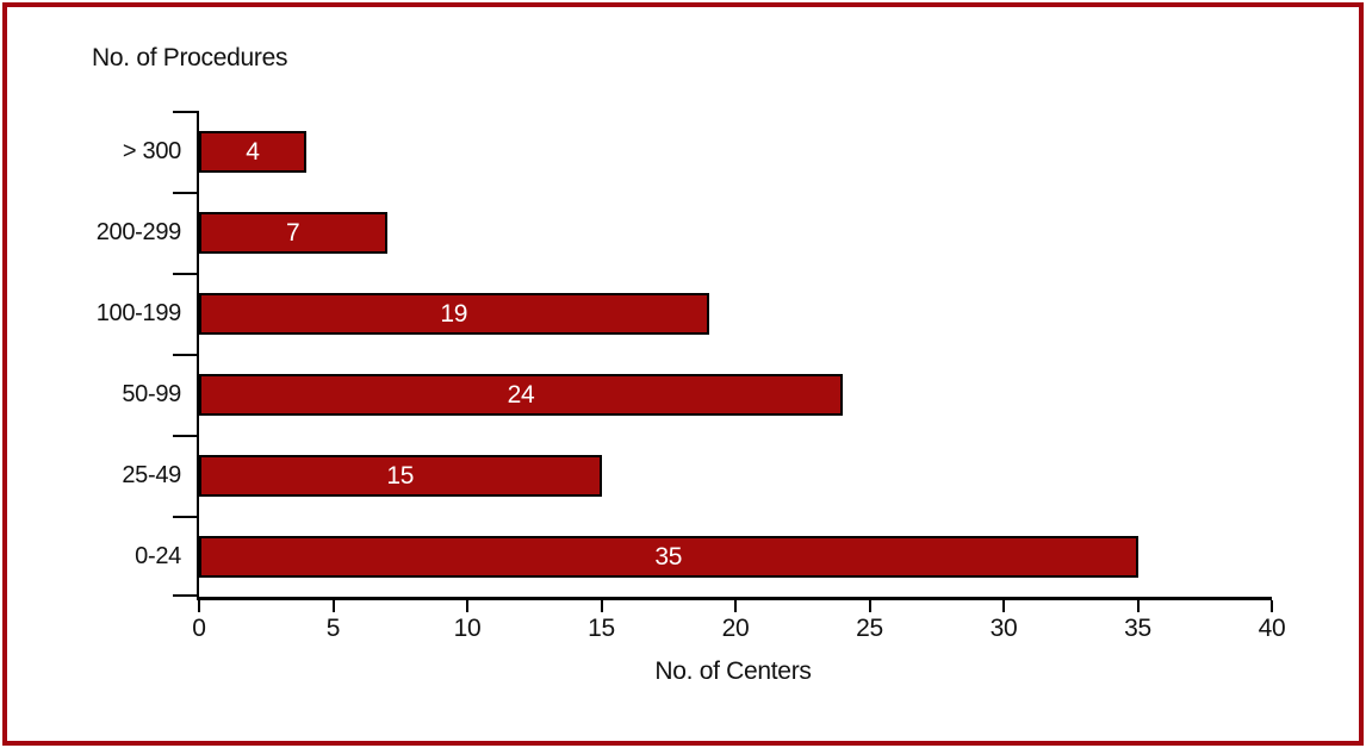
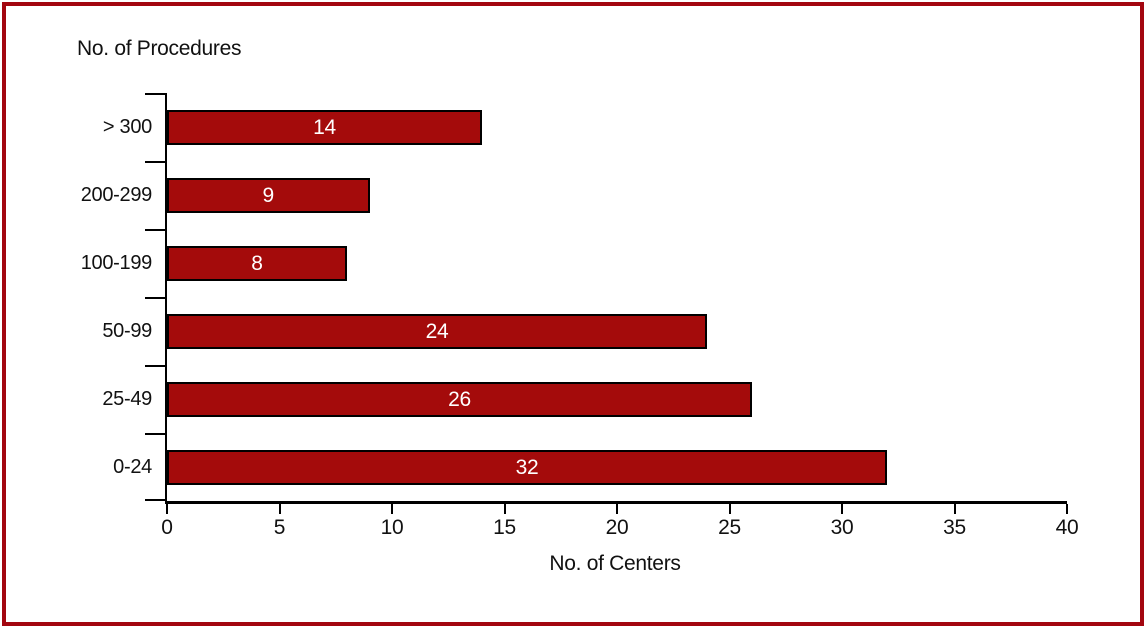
> 300: 4 -> 14
200-299: 7 -> 9
100-199: 19 -> 8
25-49: 15 -> 26
0-24: 35 -> 32
